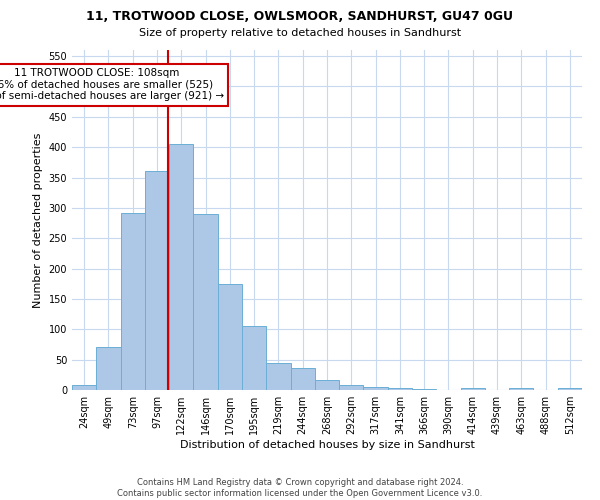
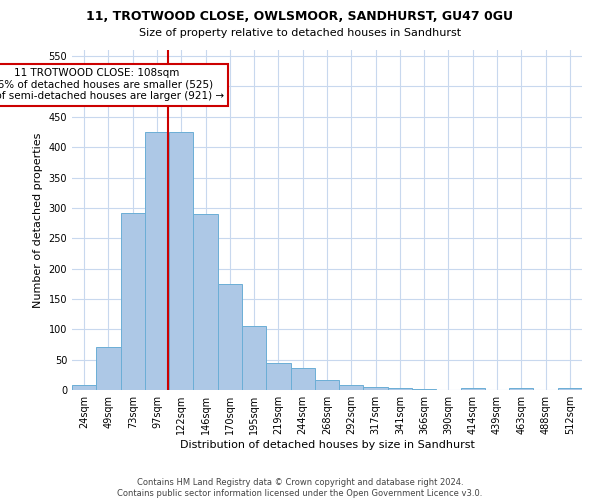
97sqm: 360 -> 425
122sqm: 406 -> 425
